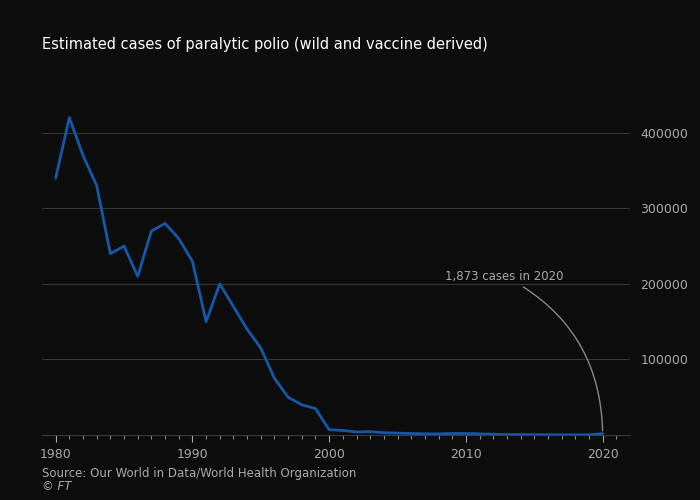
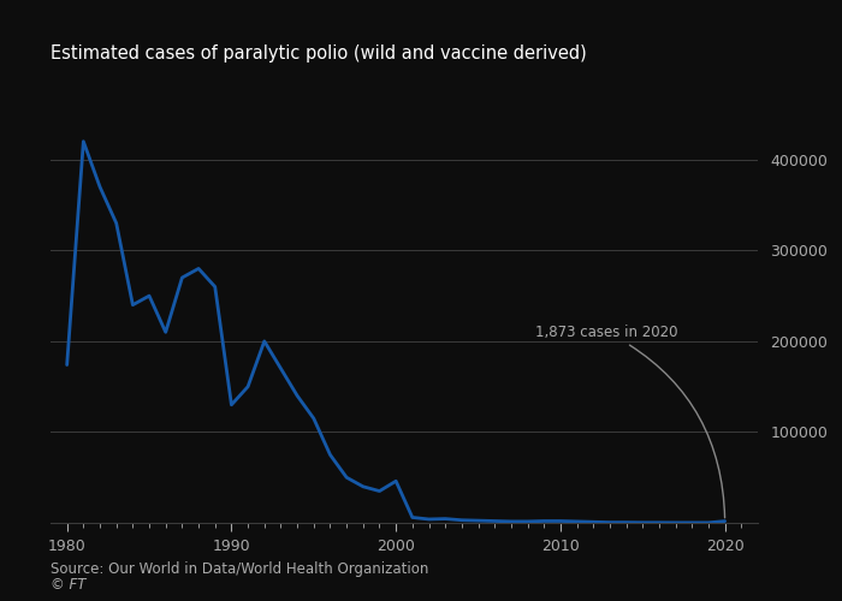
1980: 340000 -> 174000
1990: 230000 -> 130000
2000: 7000 -> 46000
